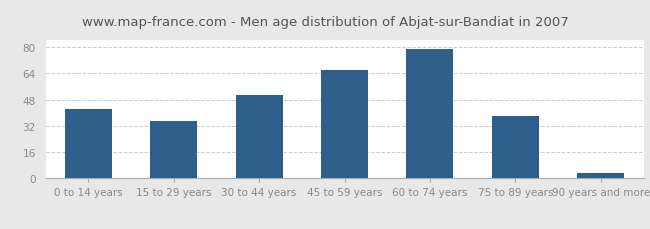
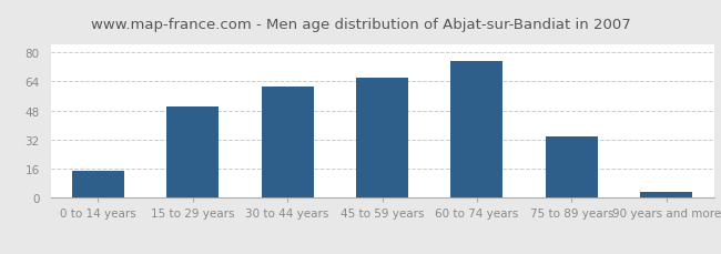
0 to 14 years: 42 -> 15
15 to 29 years: 35 -> 50
30 to 44 years: 51 -> 61
60 to 74 years: 79 -> 75
75 to 89 years: 38 -> 34
